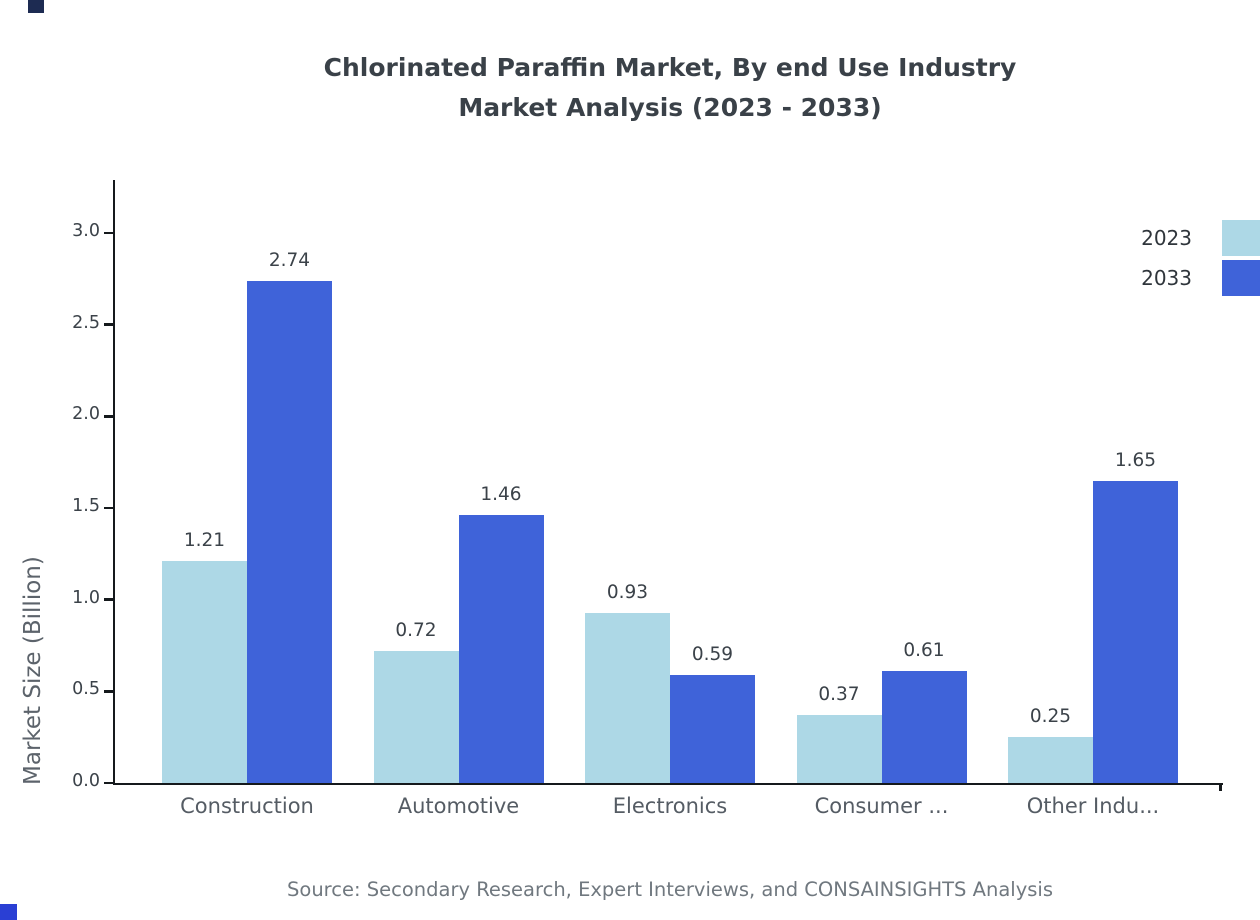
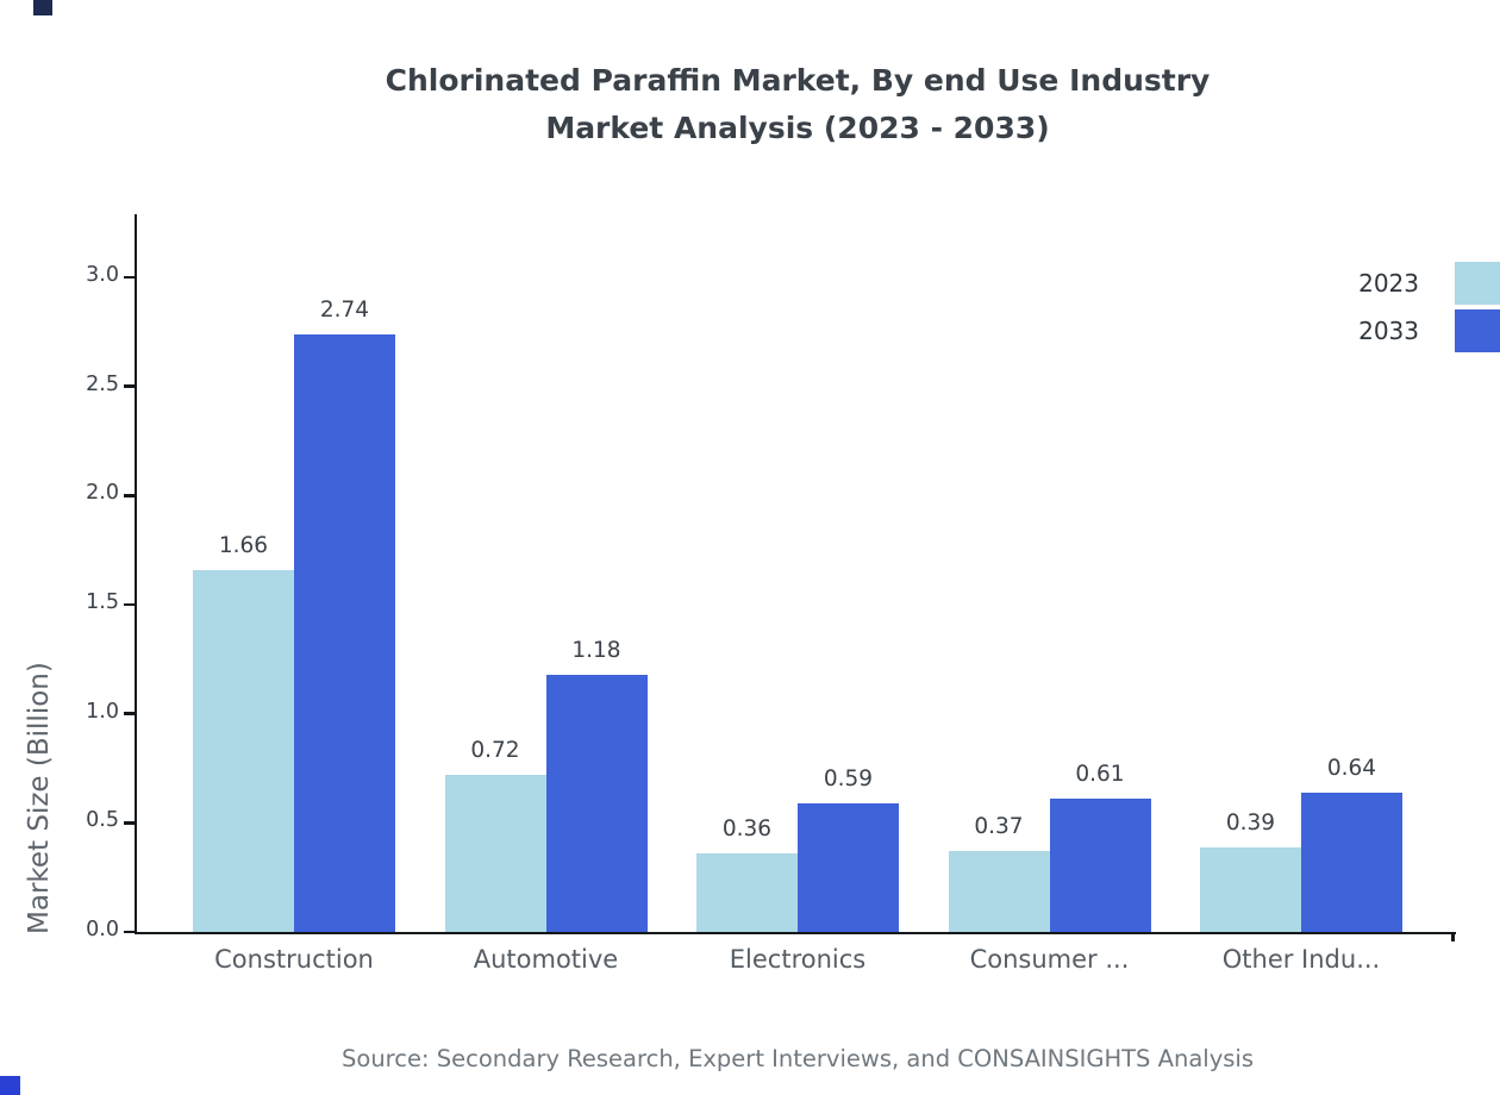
2023/Construction: 1.21 -> 1.66
2033/Automotive: 1.46 -> 1.18
2023/Electronics: 0.93 -> 0.36
2023/Other Indu...: 0.25 -> 0.39
2033/Other Indu...: 1.65 -> 0.64
